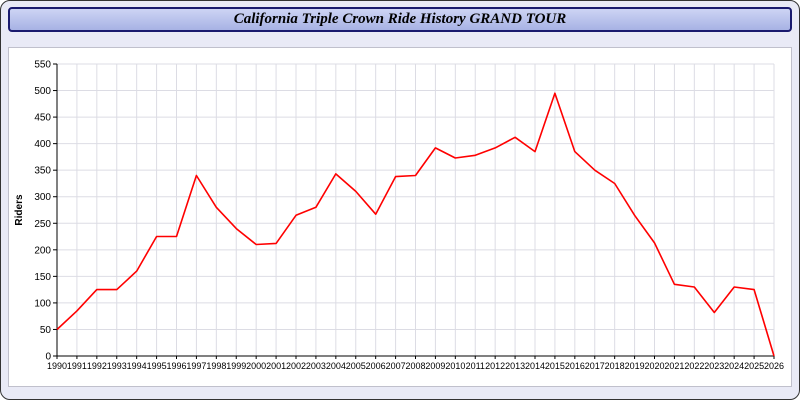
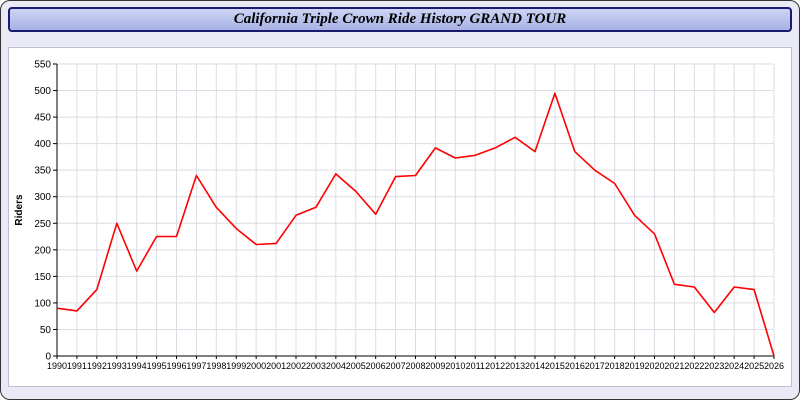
1990: 50 -> 90
1993: 120 -> 250
2020: 210 -> 230
